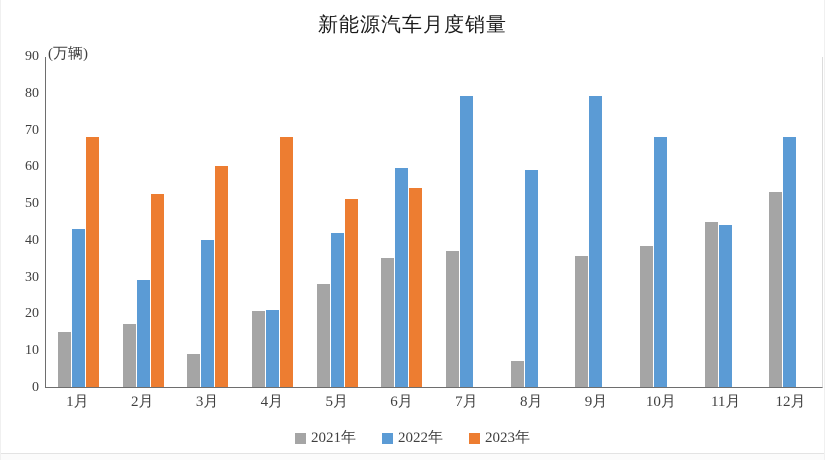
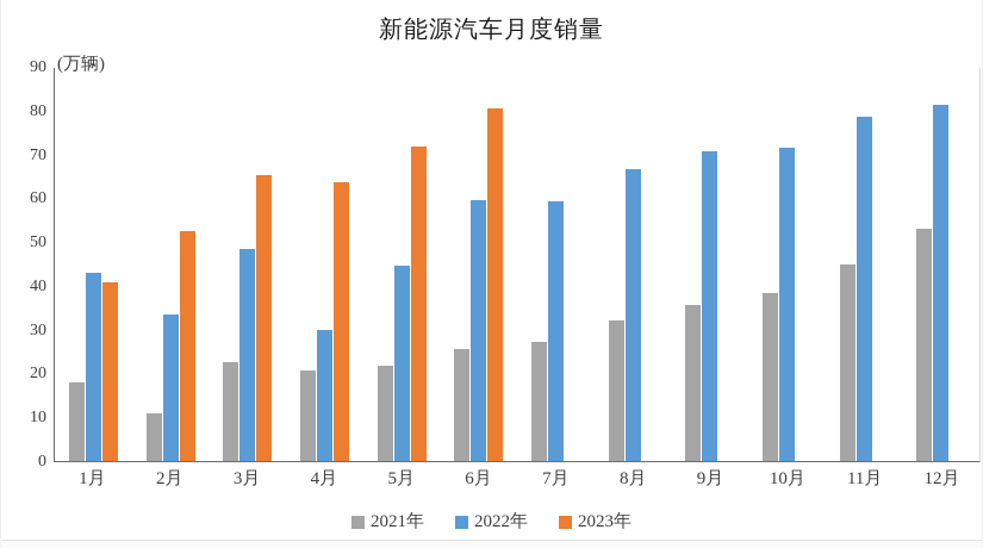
2021年/1月: 15 -> 18
2023年/1月: 68 -> 41
2021年/2月: 17 -> 11
2022年/2月: 29 -> 33
2021年/3月: 9 -> 23
2022年/3月: 40 -> 48
2023年/3月: 60 -> 65
2022年/4月: 21 -> 30
2023年/4月: 68 -> 64
2021年/5月: 28 -> 22
2022年/5月: 42 -> 45
2023年/5月: 51 -> 72
2021年/6月: 35 -> 26
2023年/6月: 54 -> 81
2021年/7月: 37 -> 27
2022年/7月: 79 -> 59
2021年/8月: 7 -> 32
2022年/8月: 59 -> 67
2022年/9月: 79 -> 71
2022年/10月: 68 -> 71
2022年/11月: 44 -> 79
2022年/12月: 68 -> 81
